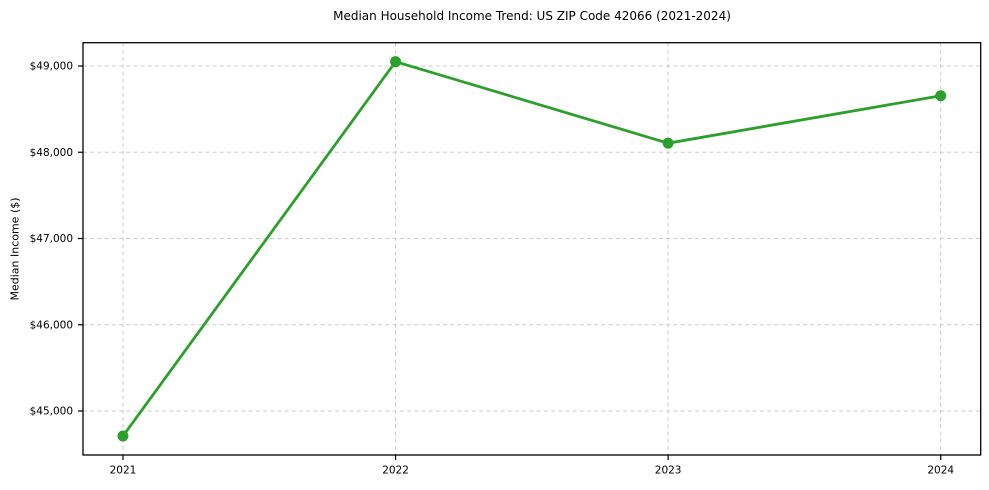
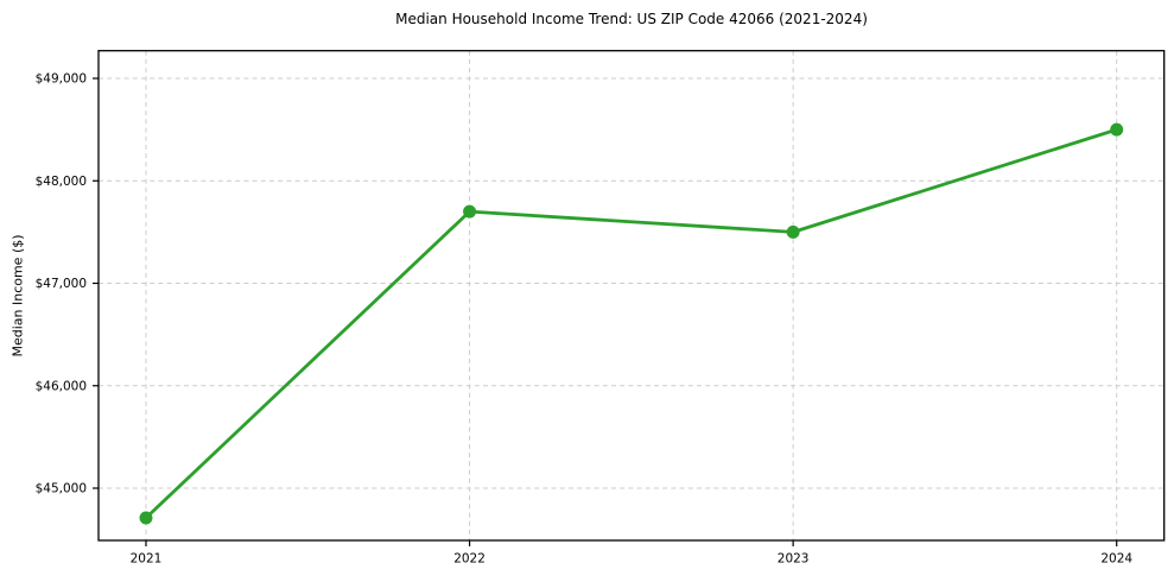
2022: $49000 -> $47700
2023: $48100 -> $47500
2024: $48700 -> $48500
